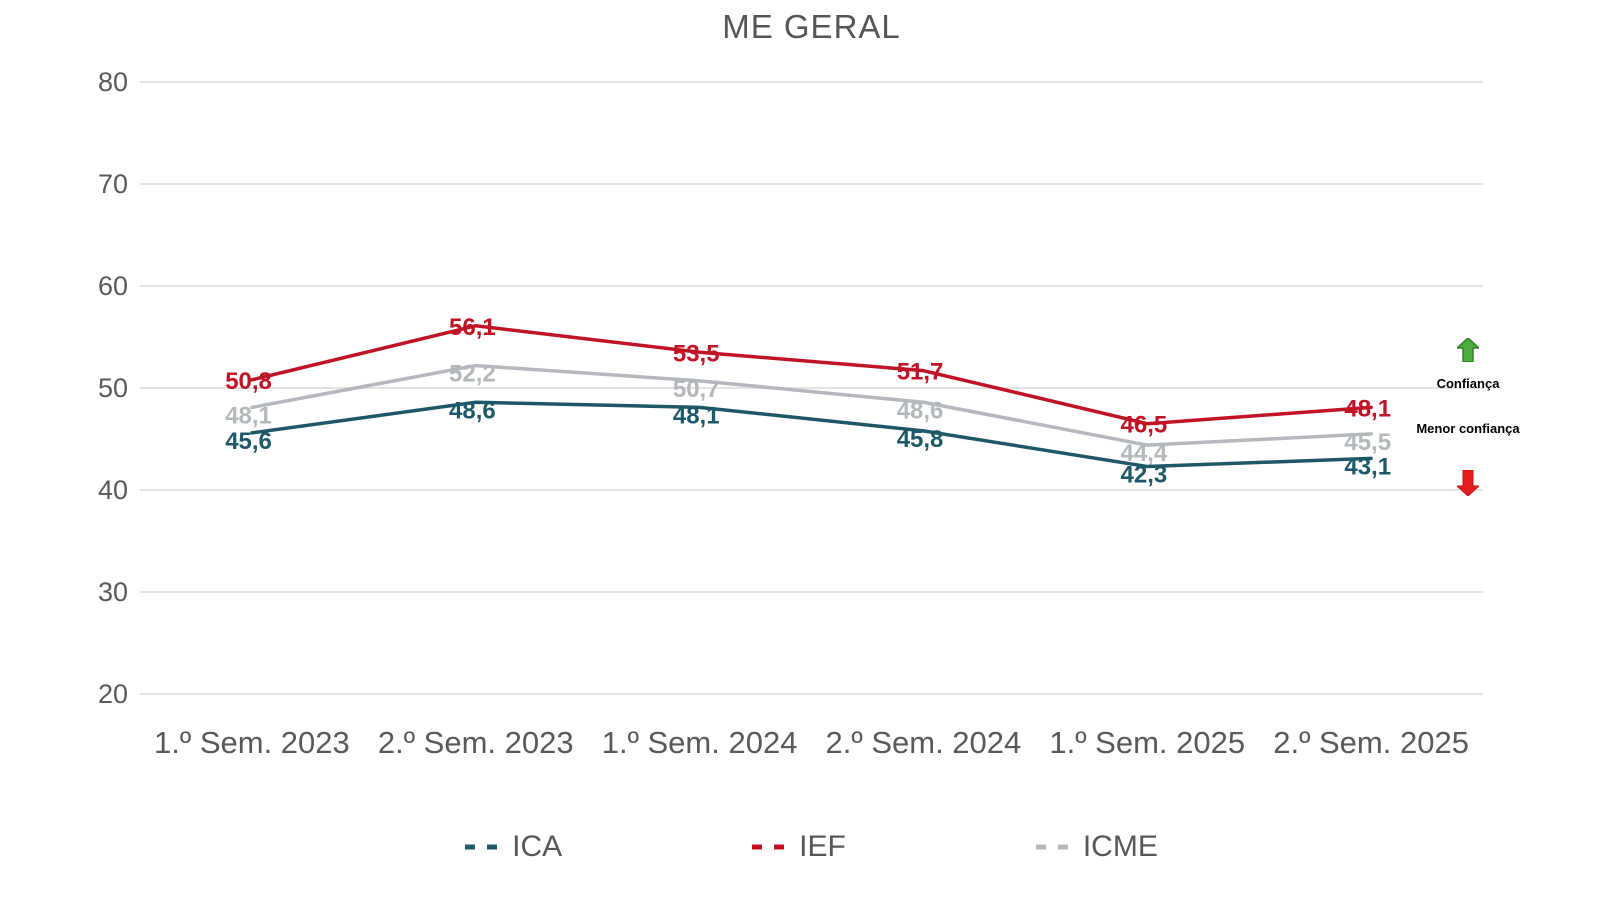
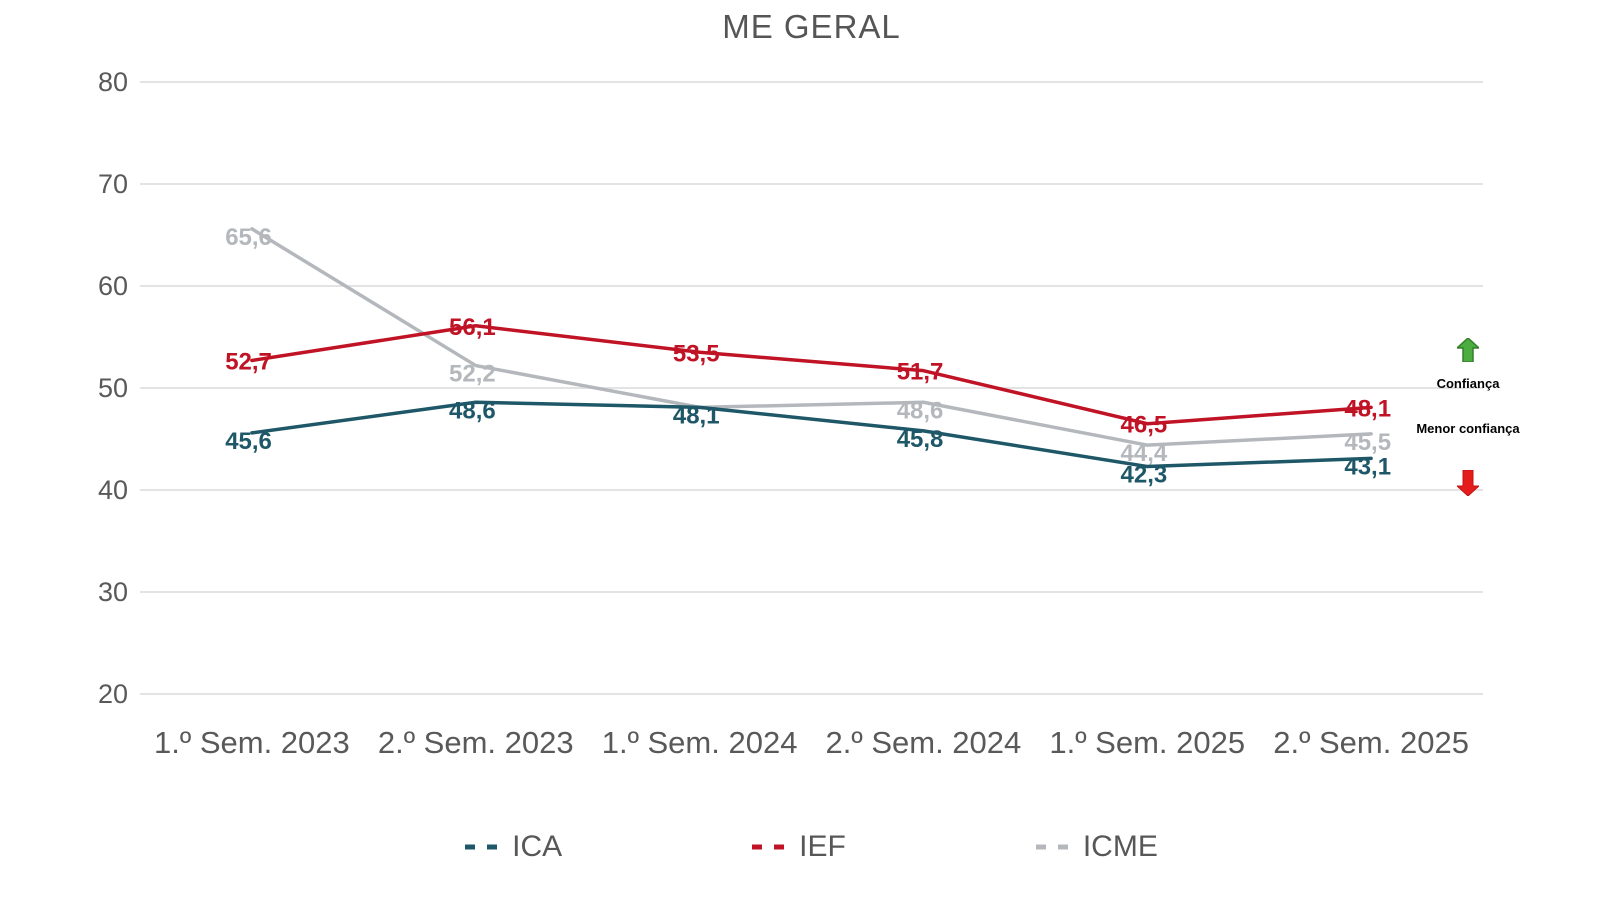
ICME/1.º Sem. 2023: 48,1 -> 65,6
IEF/1.º Sem. 2023: 50,8 -> 52,7
ICME/1.º Sem. 2024: 50,7 -> 48,1
